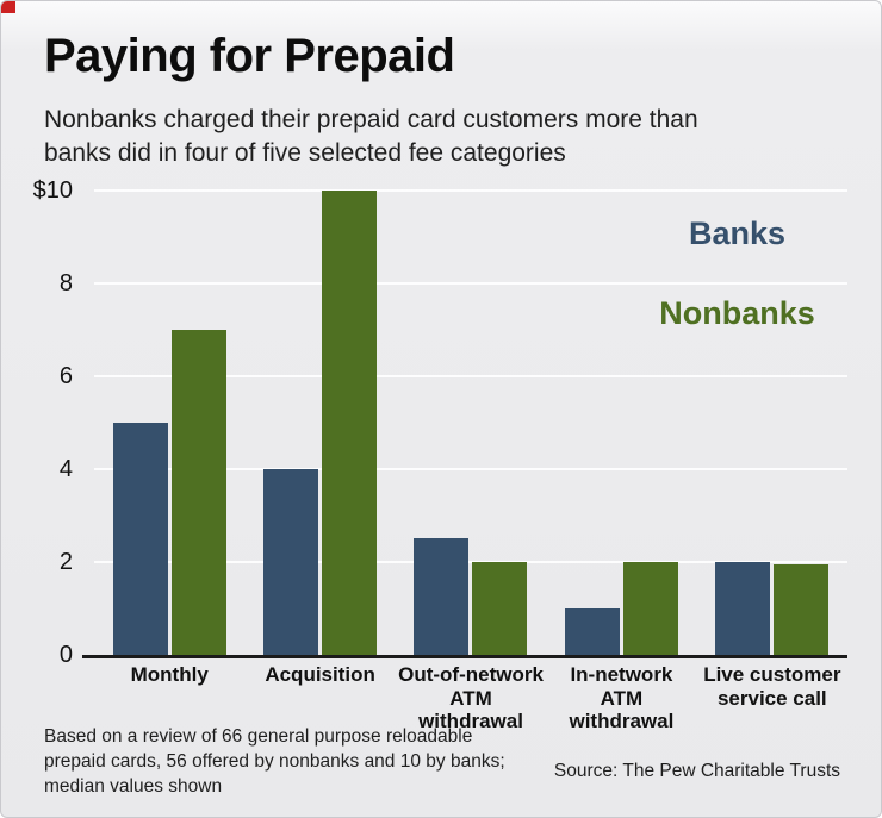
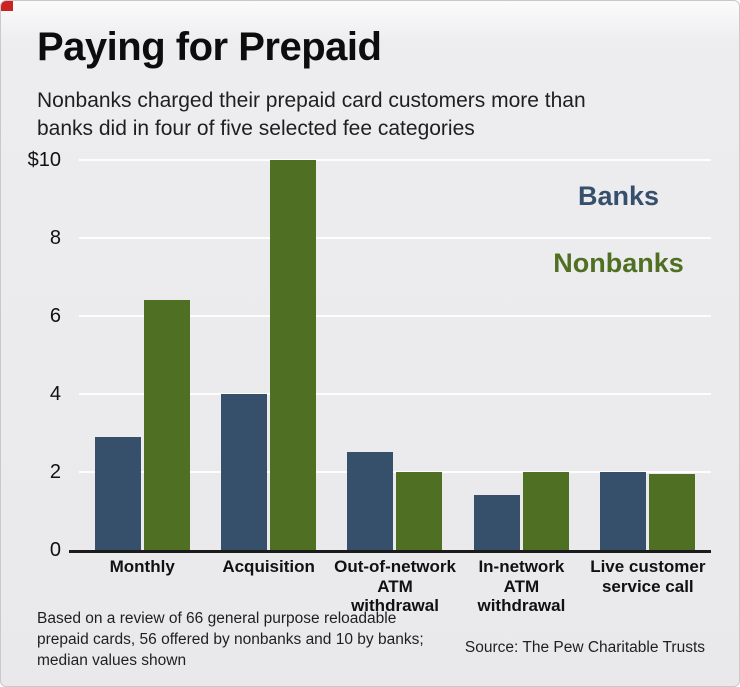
Banks/Monthly: $5.0 -> $2.9
Nonbanks/Monthly: $7.0 -> $6.4
Banks/In-network ATM withdrawal: $1.0 -> $1.4
